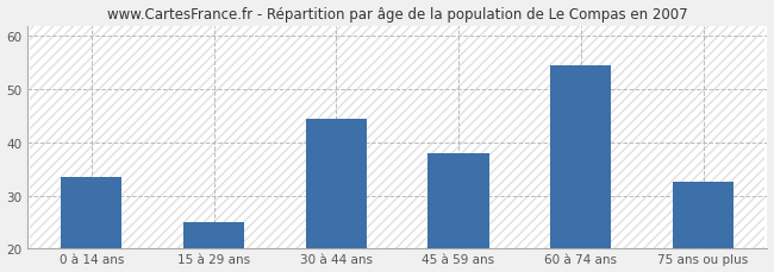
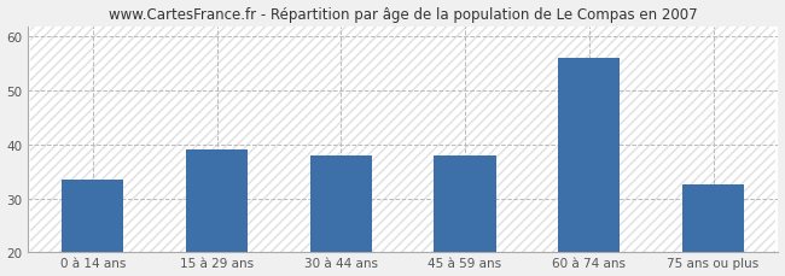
15 à 29 ans: 25.0 -> 39.0
30 à 44 ans: 44.5 -> 38.0
60 à 74 ans: 54.5 -> 56.0
